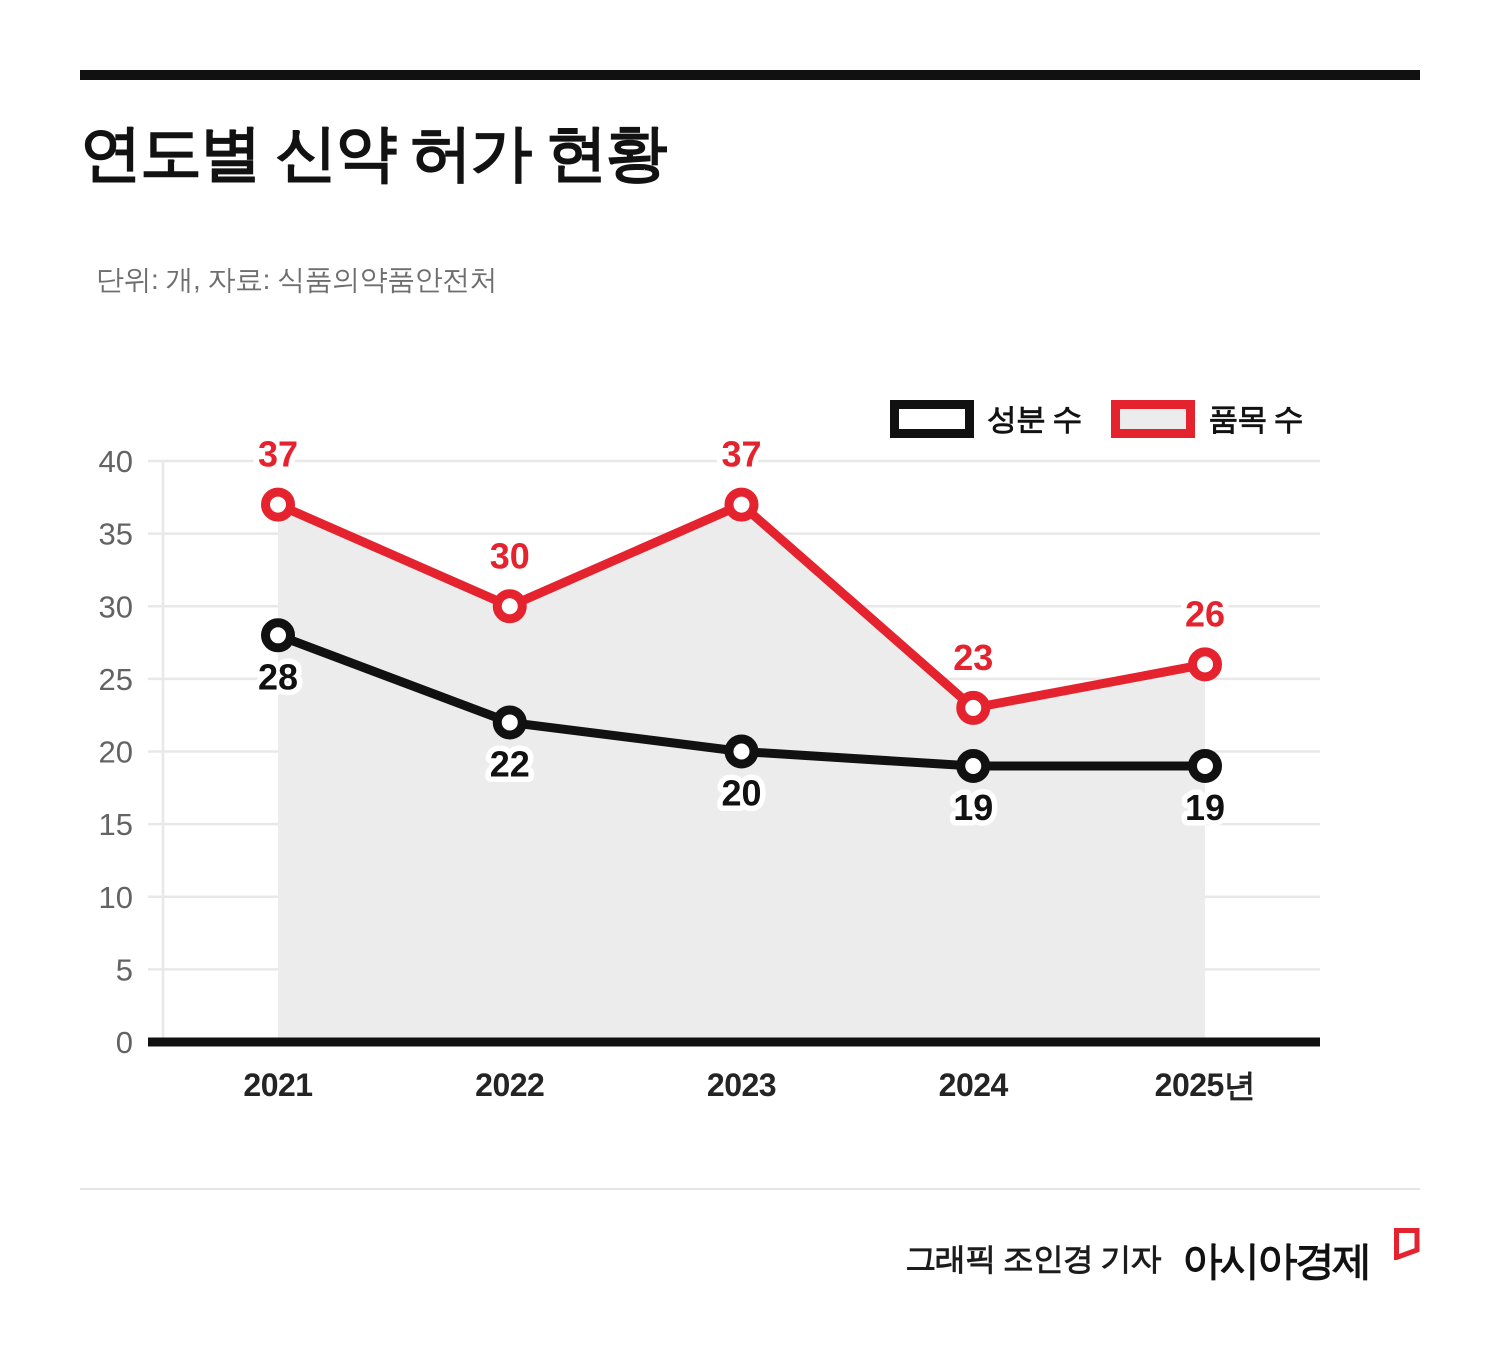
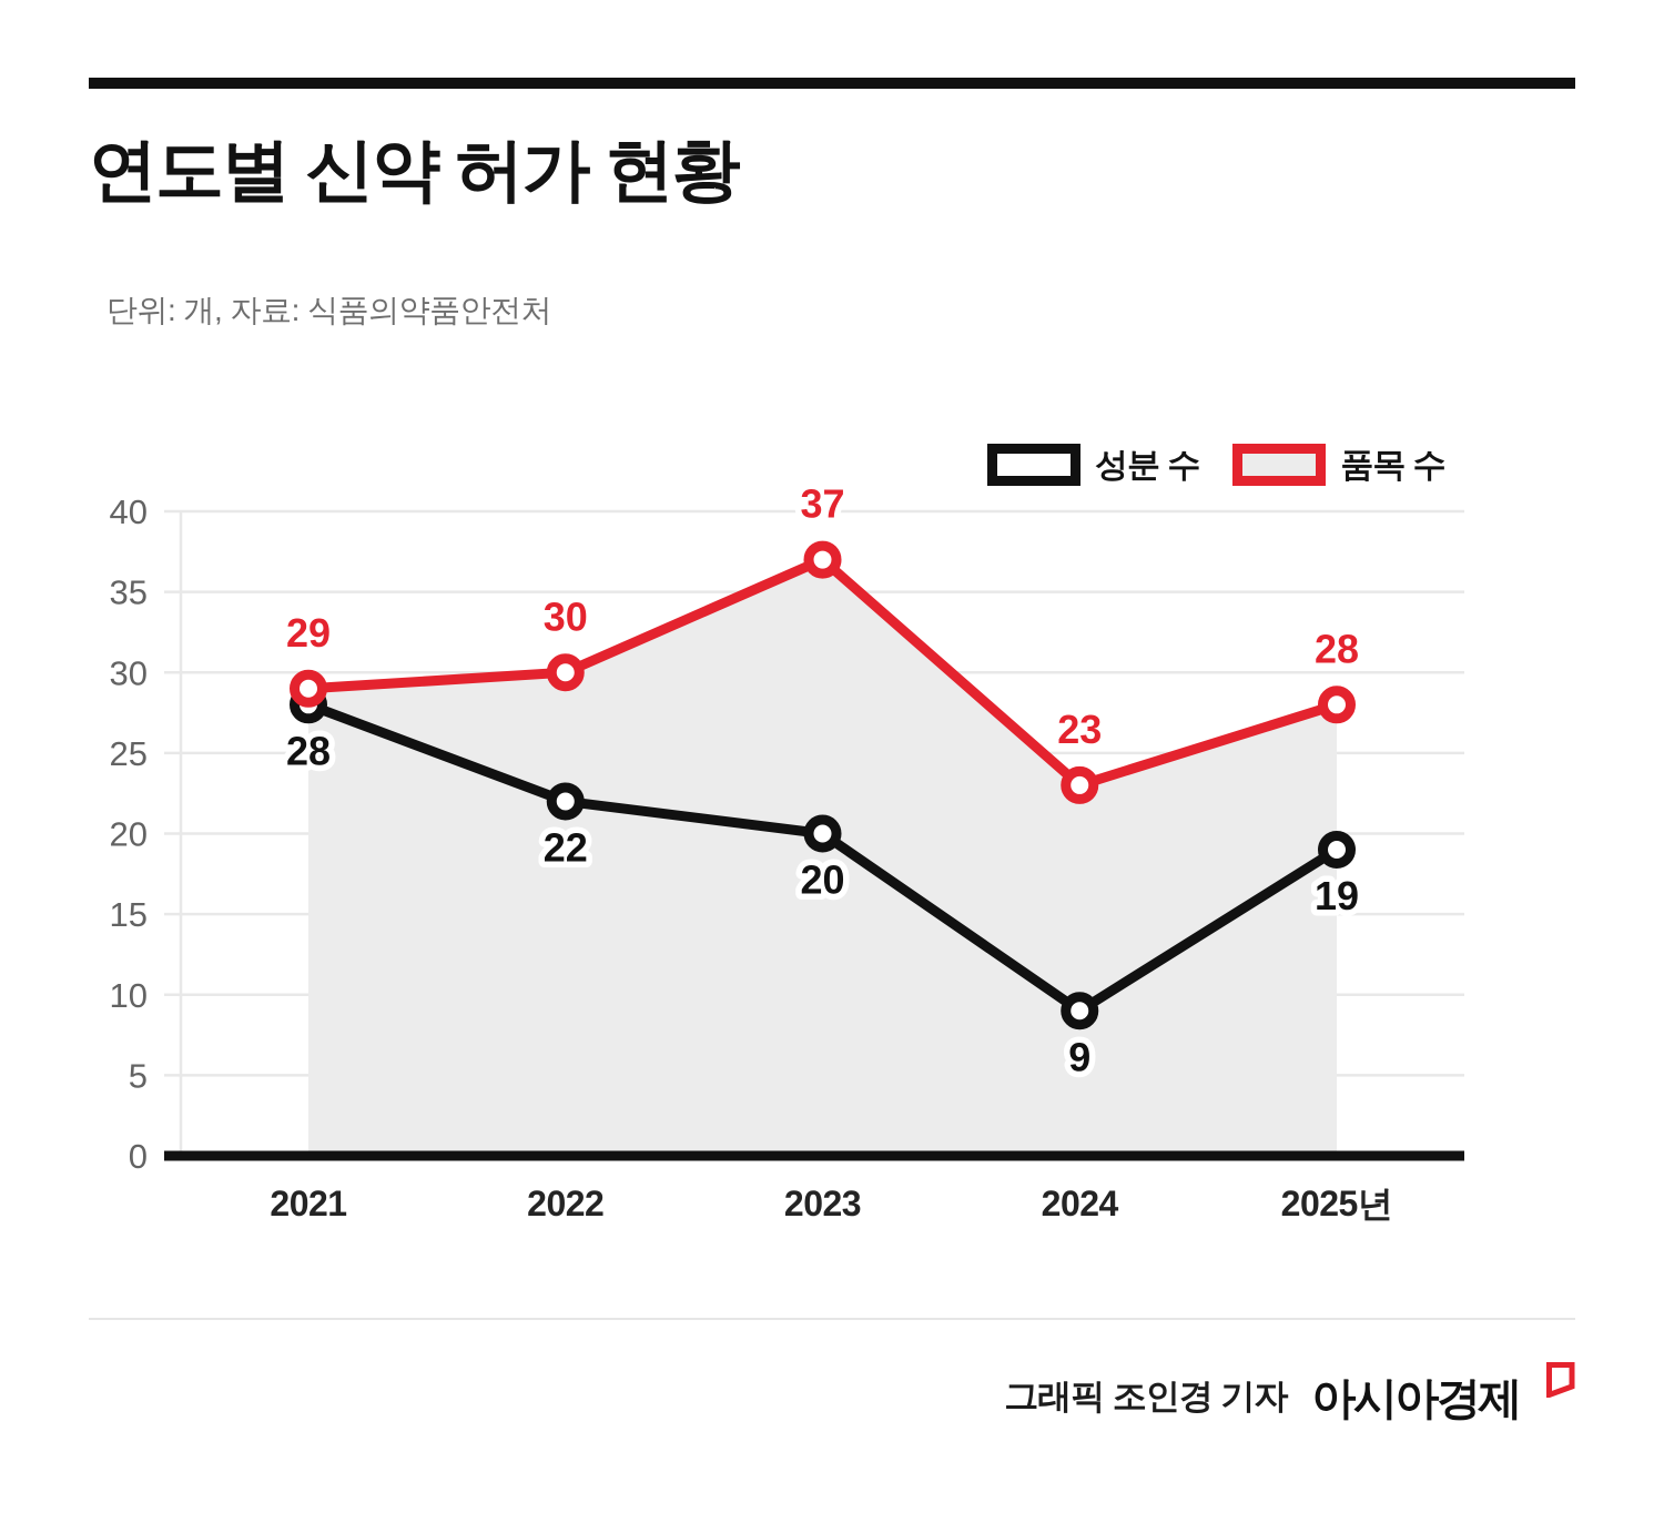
품목 수/2021: 37 -> 29
성분 수/2024: 19 -> 9
품목 수/2025년: 26 -> 28
